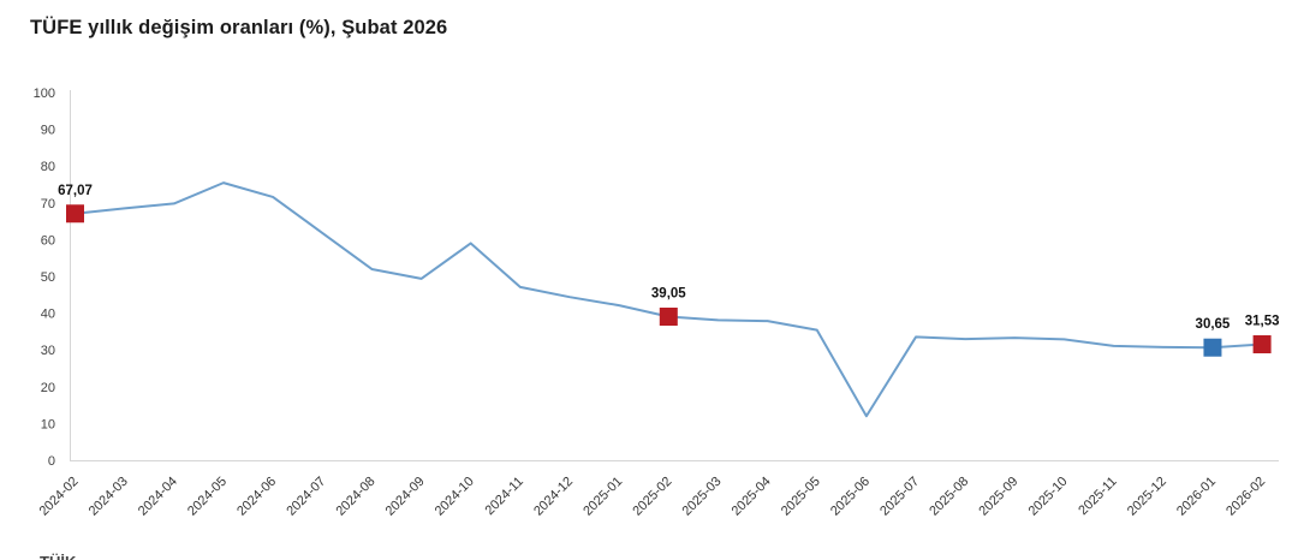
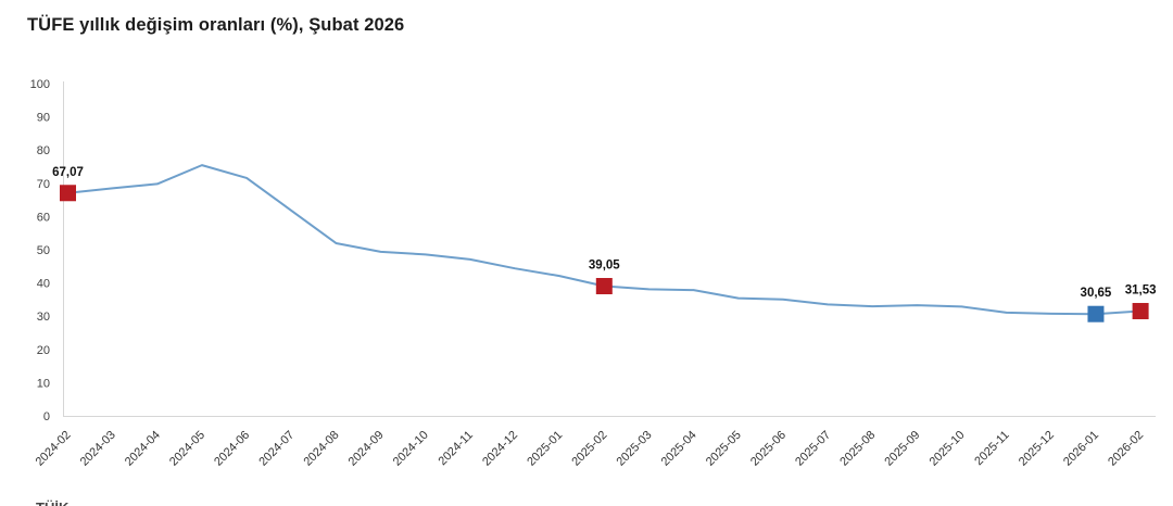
2024-10: 59 -> 49
2025-06: 12 -> 35
